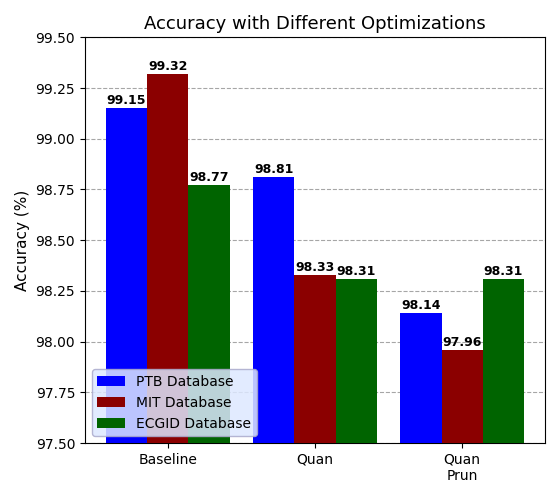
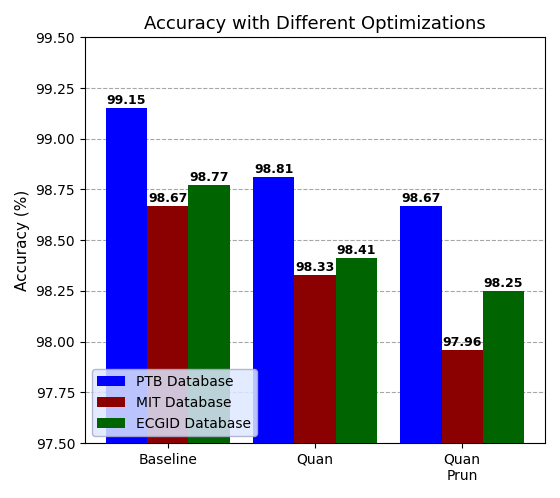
MIT Database/Baseline: 99.32 -> 98.67
ECGID Database/Quan: 98.31 -> 98.41
PTB Database/Quan Prun: 98.14 -> 98.67
ECGID Database/Quan Prun: 98.31 -> 98.25
